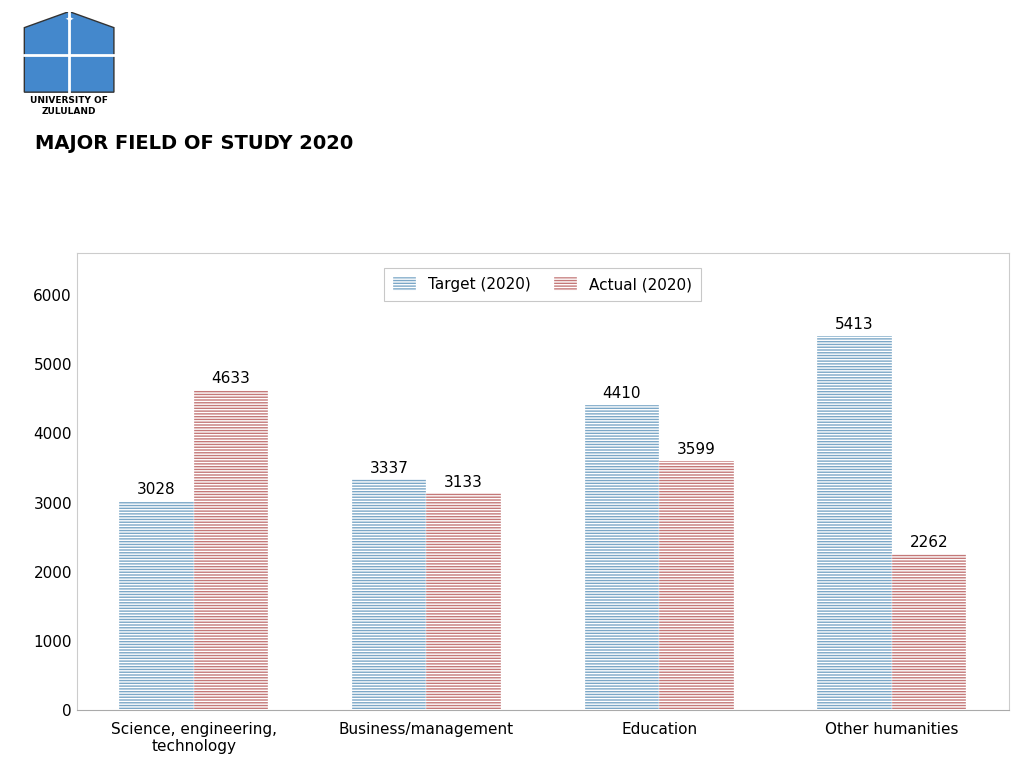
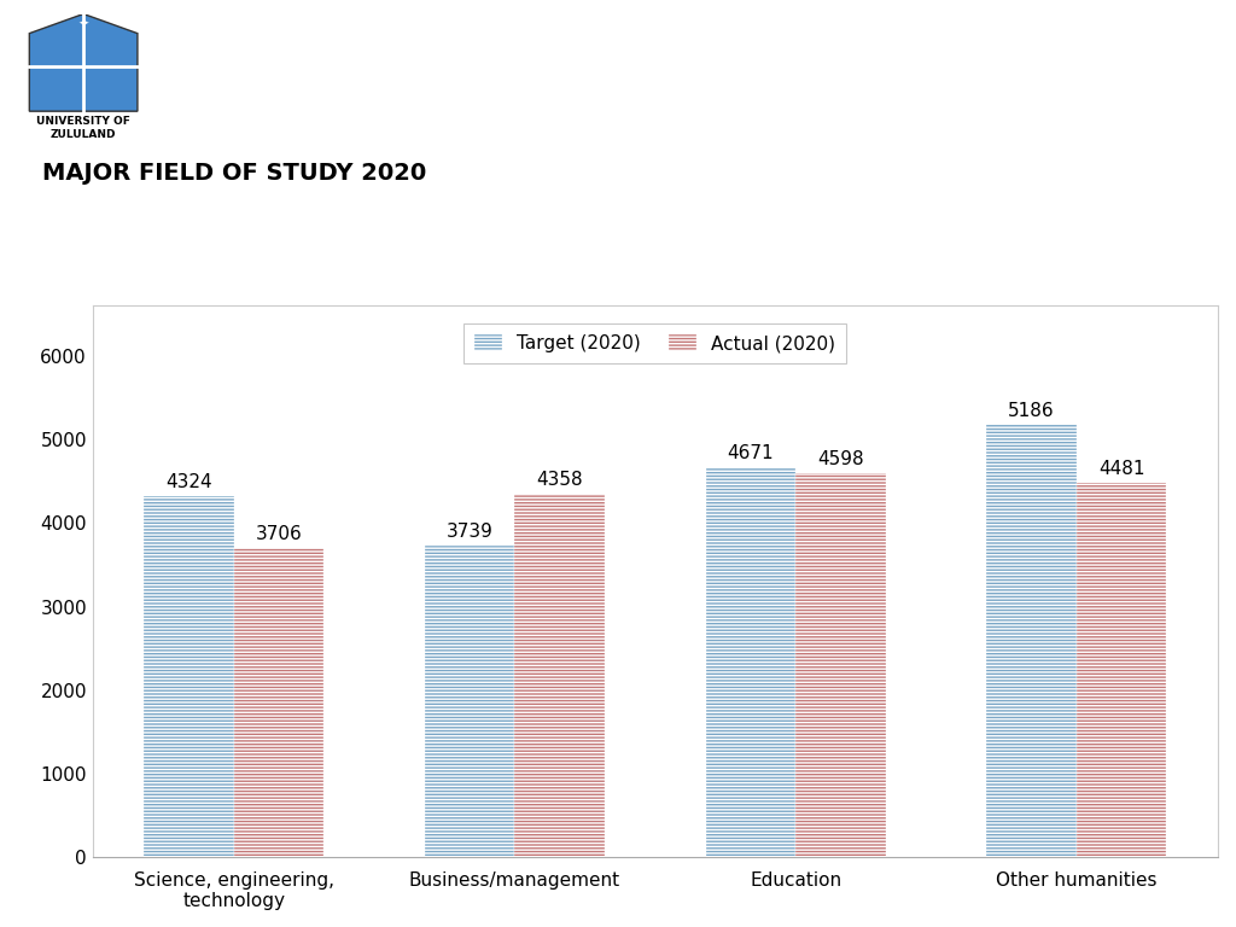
Target (2020)/Science, engineering, technology: 3028 -> 4324
Actual (2020)/Science, engineering, technology: 4633 -> 3706
Target (2020)/Business/management: 3337 -> 3739
Actual (2020)/Business/management: 3133 -> 4358
Target (2020)/Education: 4410 -> 4671
Actual (2020)/Education: 3599 -> 4598
Target (2020)/Other humanities: 5413 -> 5186
Actual (2020)/Other humanities: 2262 -> 4481
